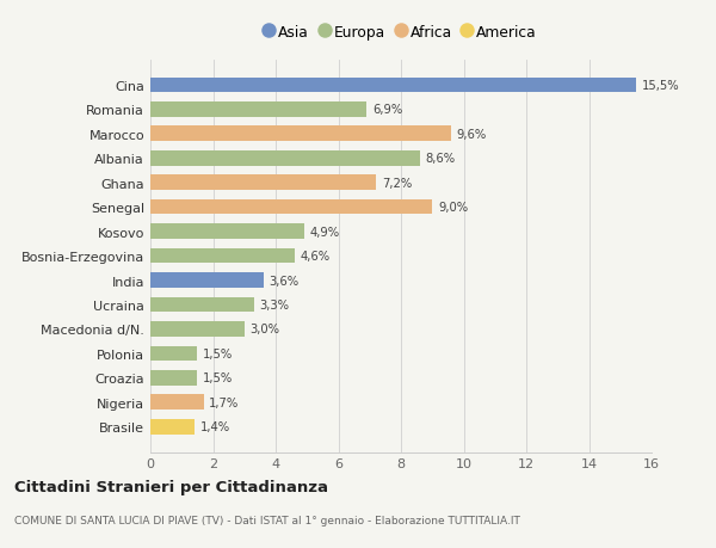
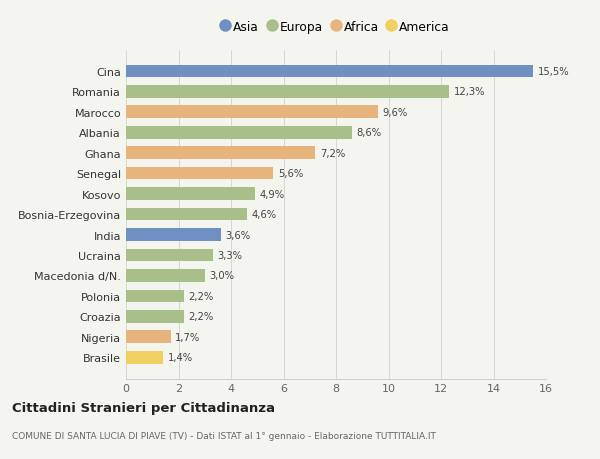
Romania: 6,9% -> 12,3%
Senegal: 9,0% -> 5,6%
Polonia: 1,5% -> 2,2%
Croazia: 1,5% -> 2,2%
